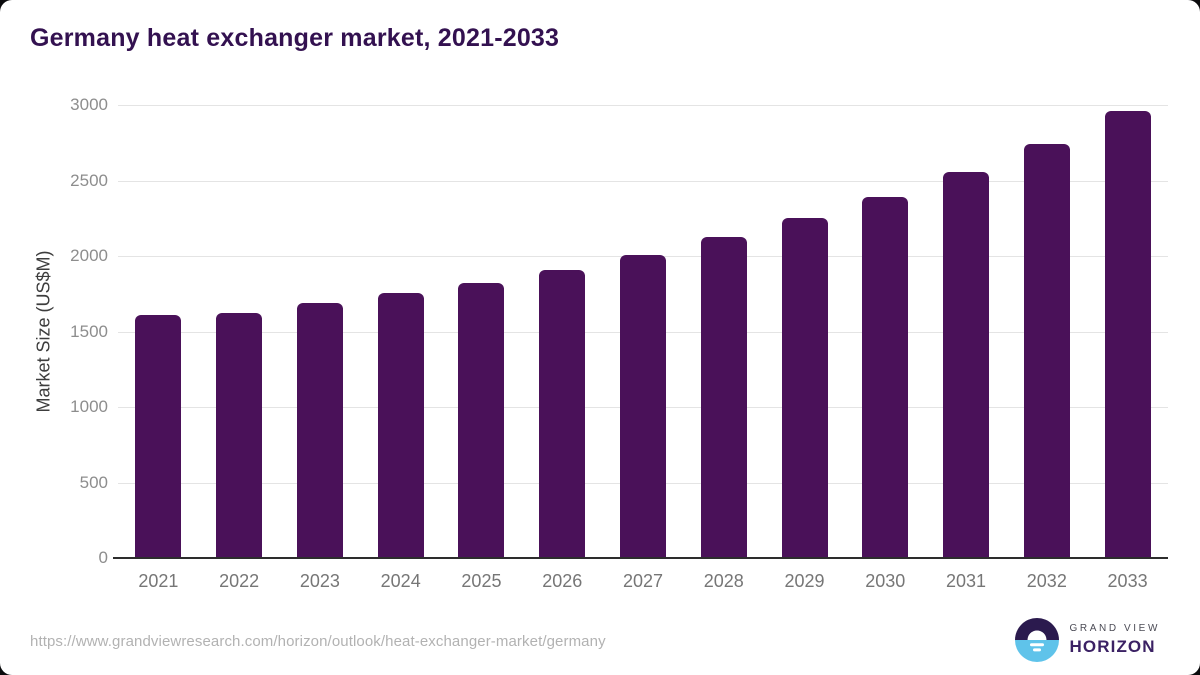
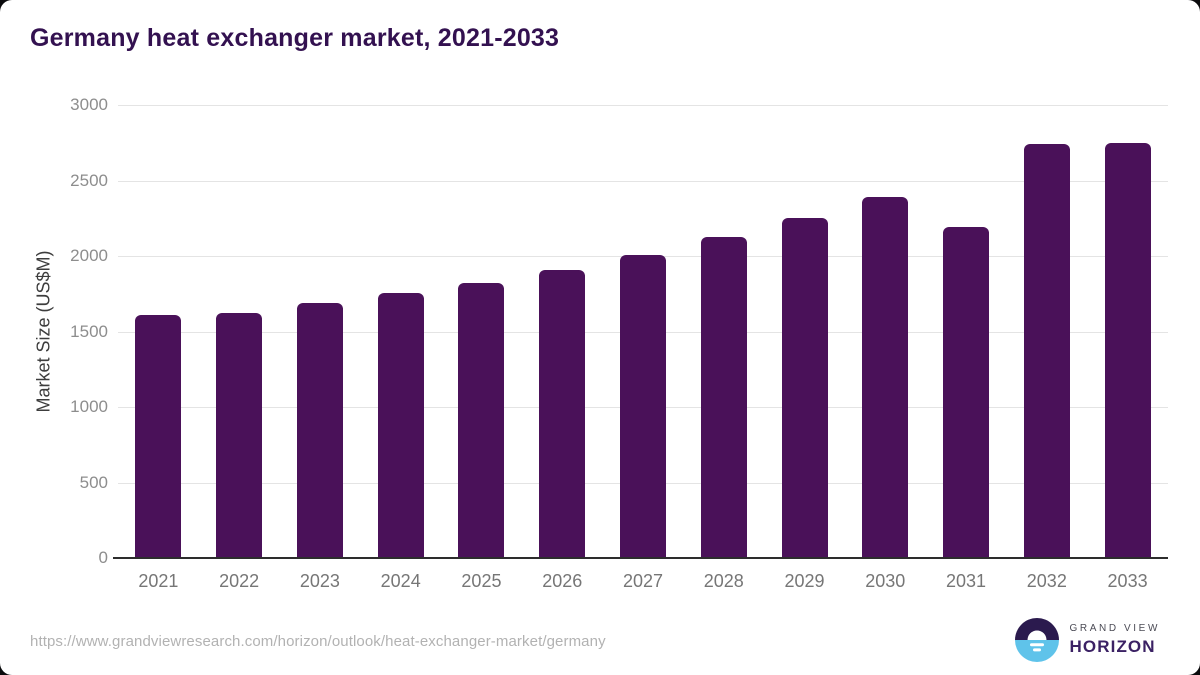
2031: 2560 -> 2190
2033: 2960 -> 2750
